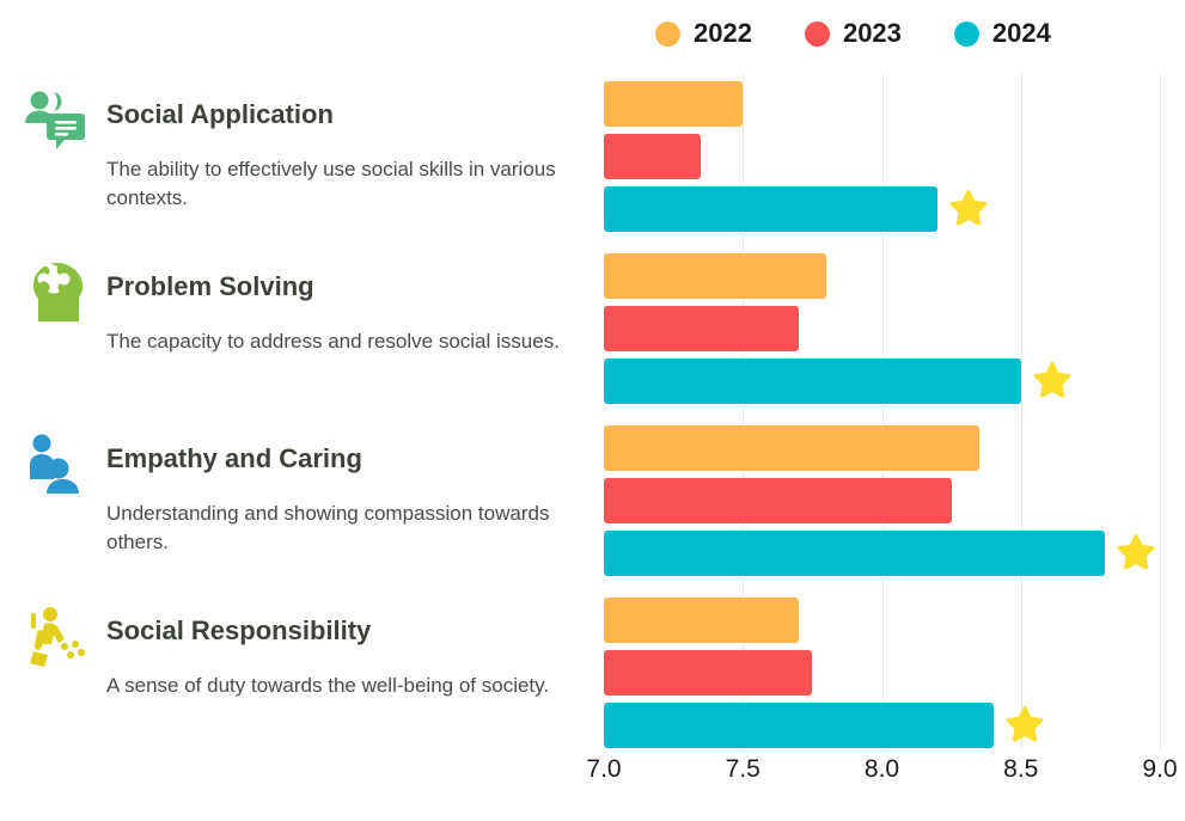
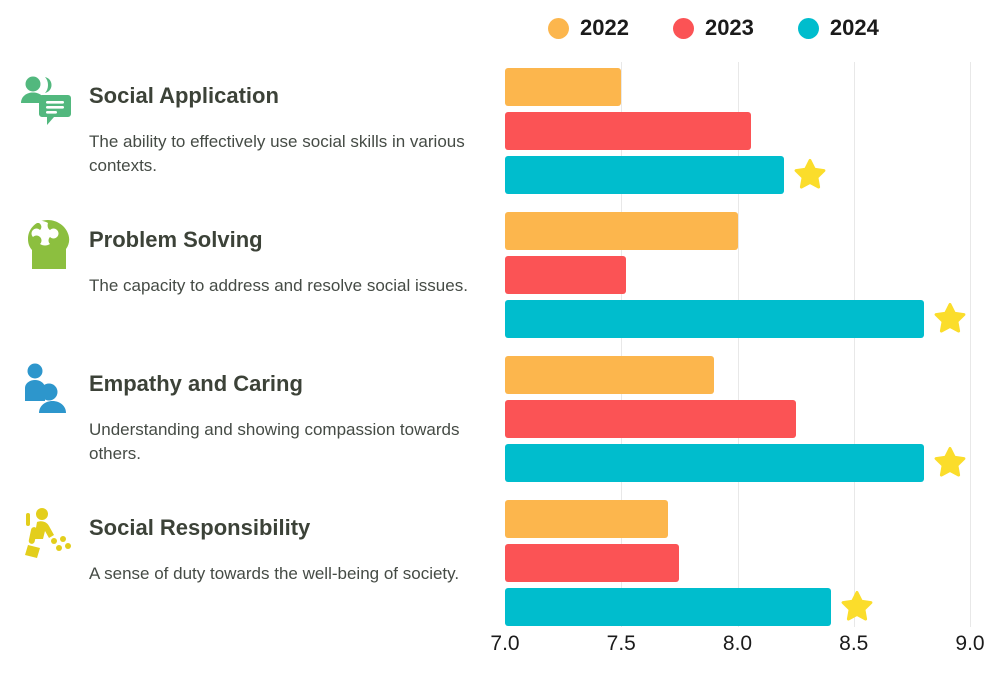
2023/Social Application: 7.35 -> 8.06
2022/Problem Solving: 7.80 -> 8.00
2023/Problem Solving: 7.70 -> 7.52
2024/Problem Solving: 8.5 -> 8.8
2022/Empathy and Caring: 8.35 -> 7.90
